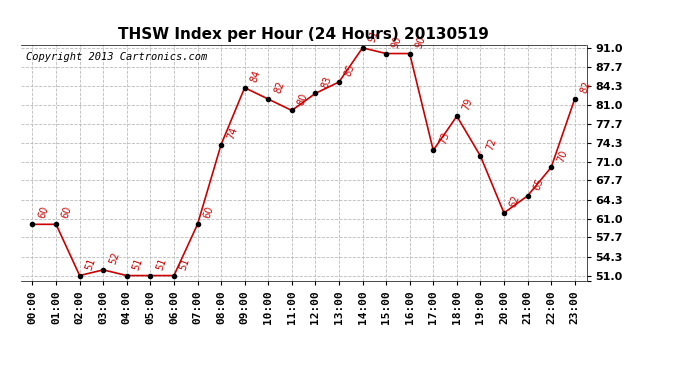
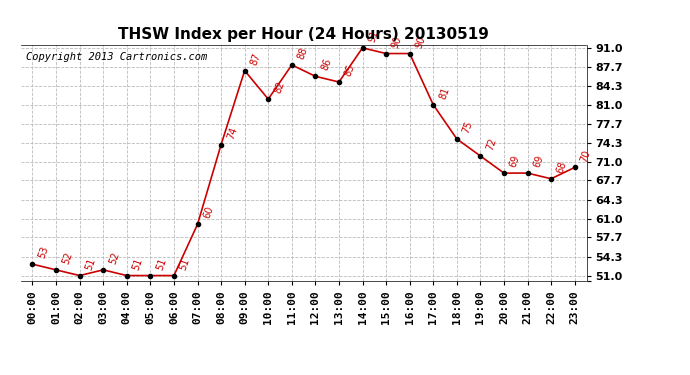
00:00: 60 -> 53
01:00: 60 -> 52
09:00: 84 -> 87
11:00: 80 -> 88
12:00: 83 -> 86
17:00: 73 -> 81
18:00: 79 -> 75
20:00: 62 -> 69
21:00: 65 -> 69
22:00: 70 -> 68
23:00: 82 -> 70
